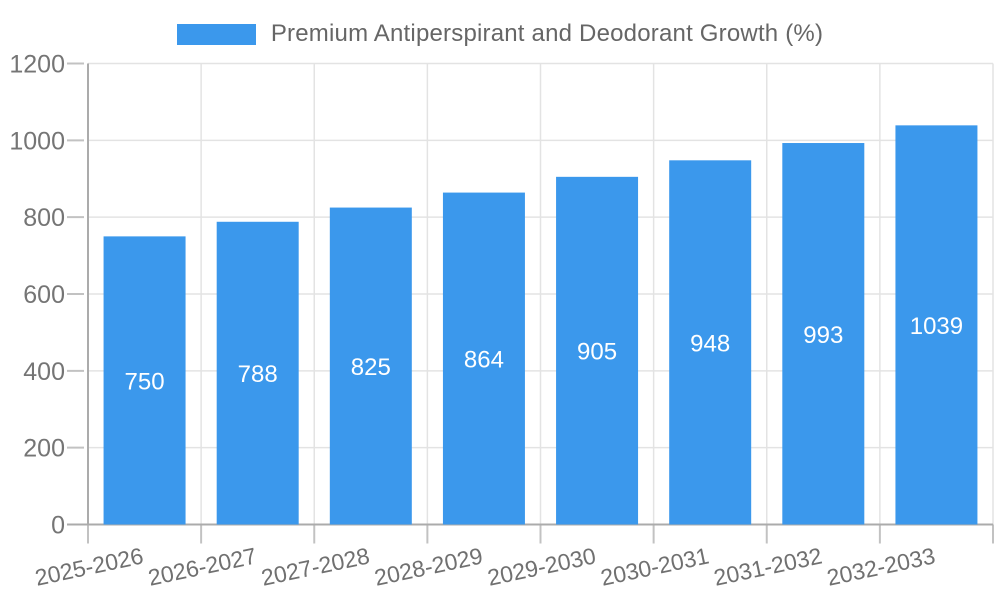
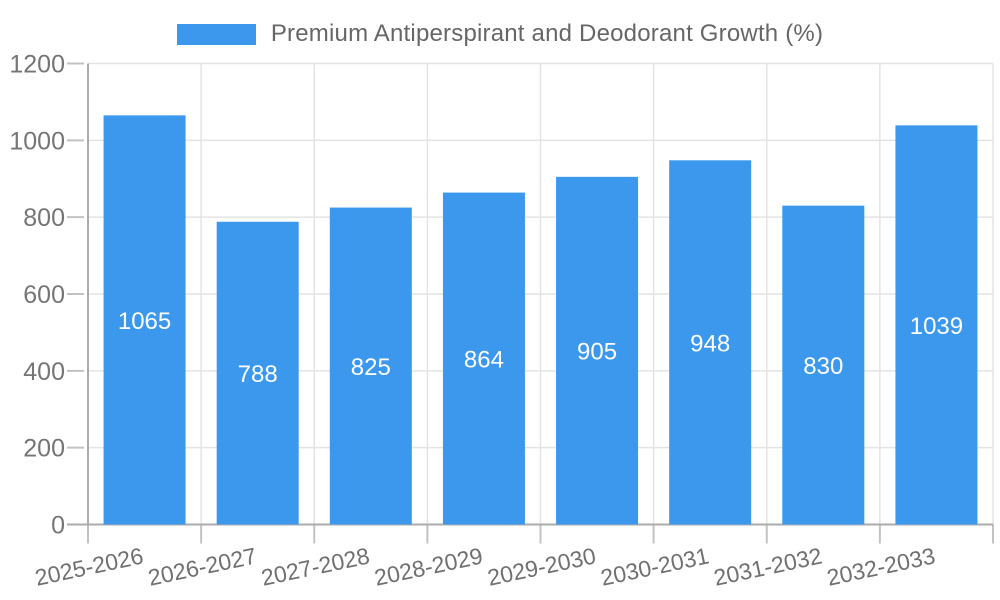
2025-2026: 750 -> 1065
2031-2032: 993 -> 830
